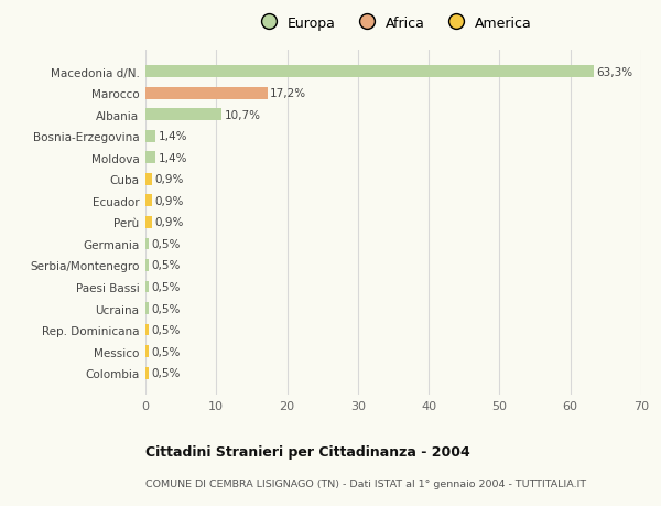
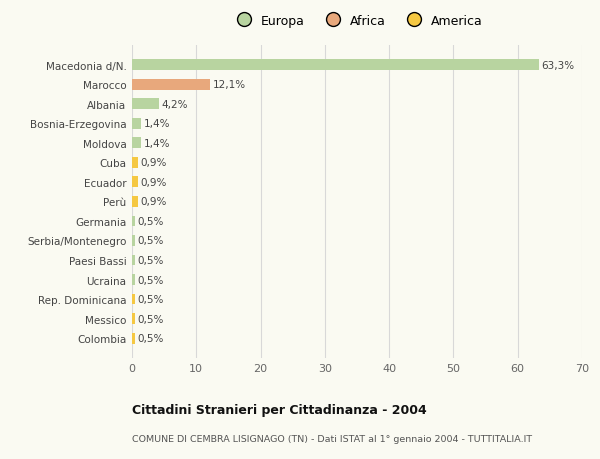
Marocco: 17,2% -> 12,1%
Albania: 10,7% -> 4,2%
